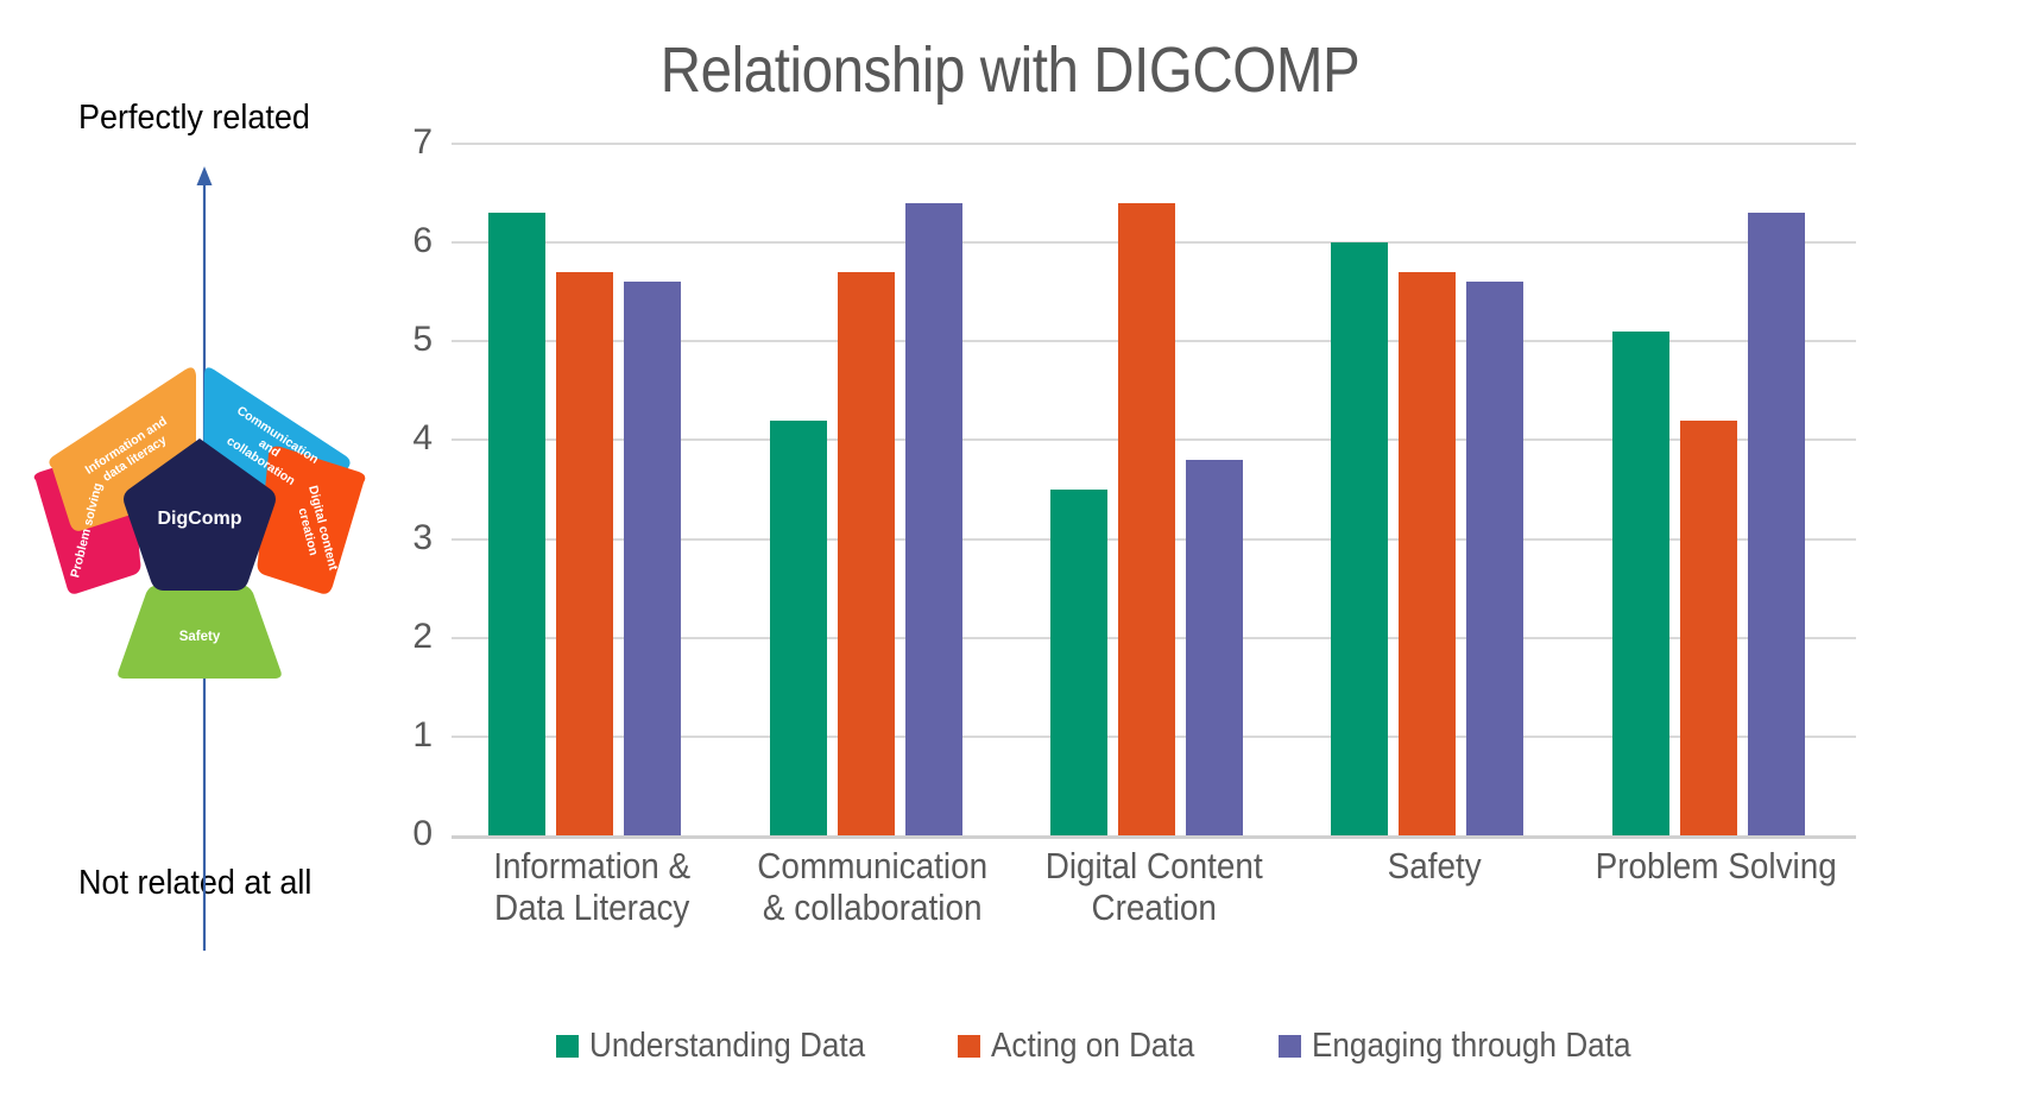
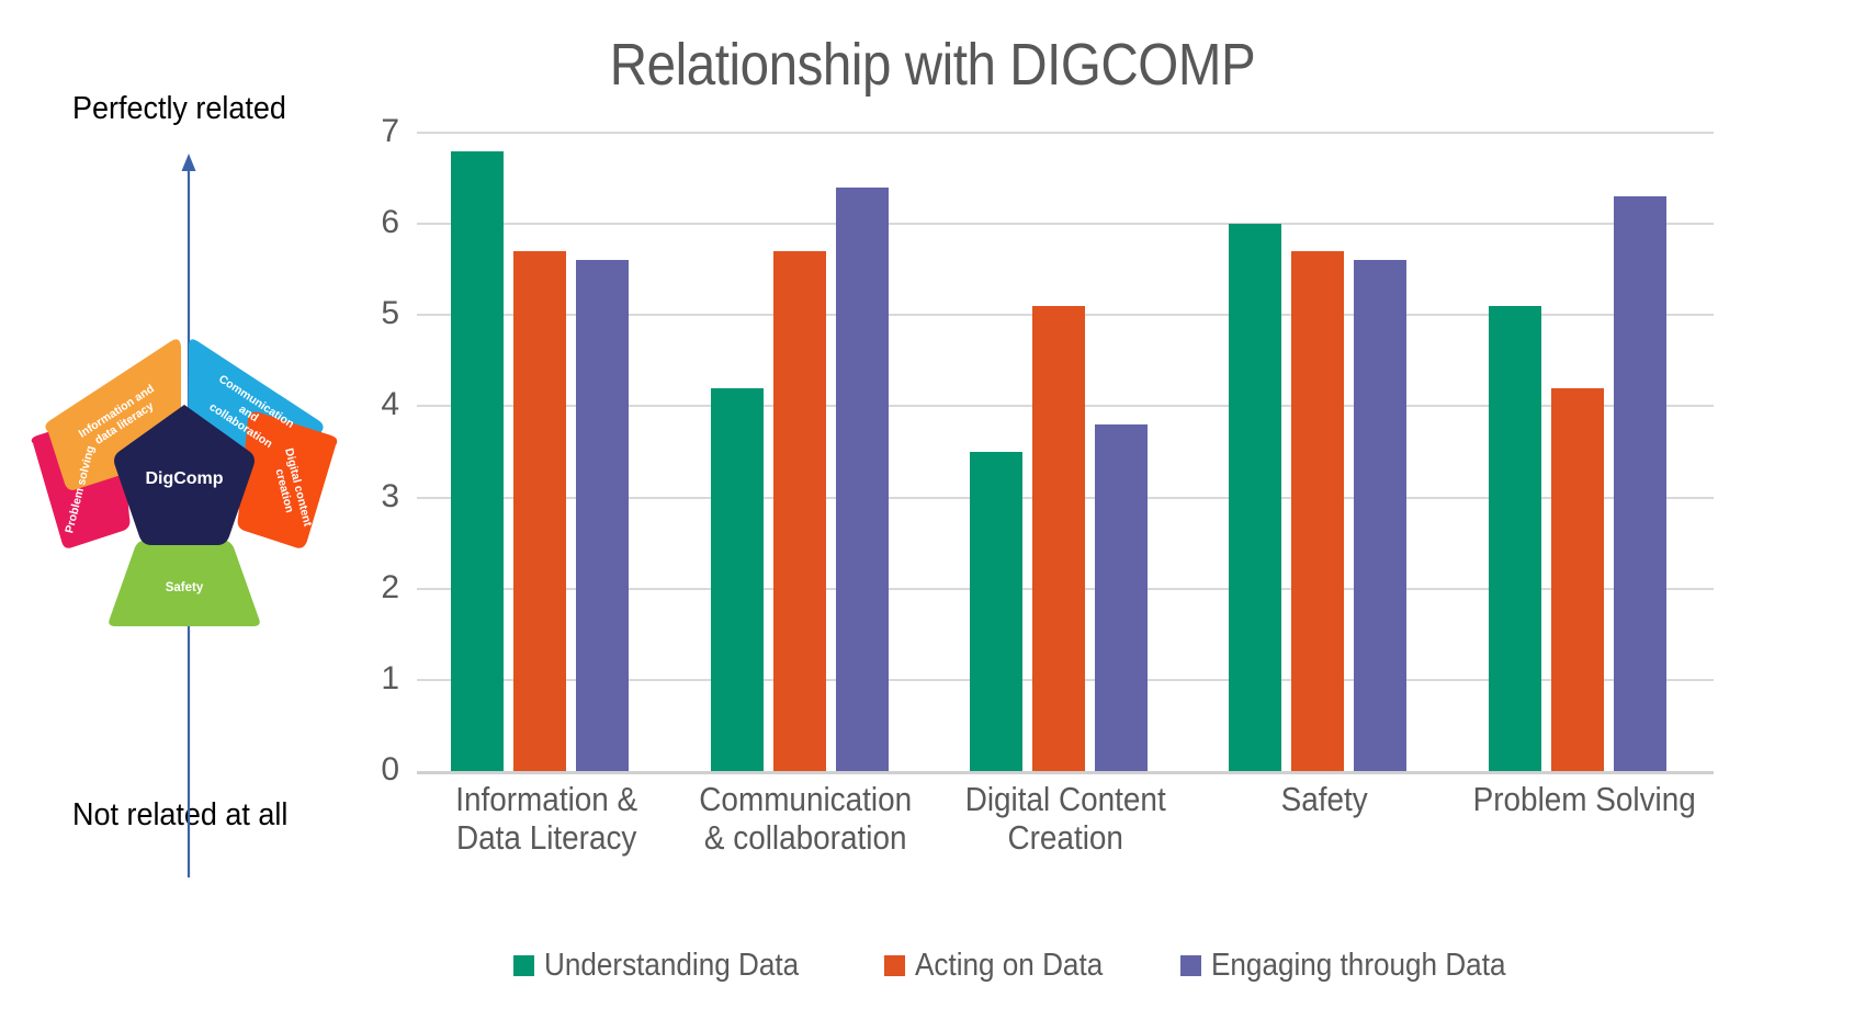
Understanding Data/Information & Data Literacy: 6.3 -> 6.8
Acting on Data/Digital Content Creation: 6.4 -> 5.1
